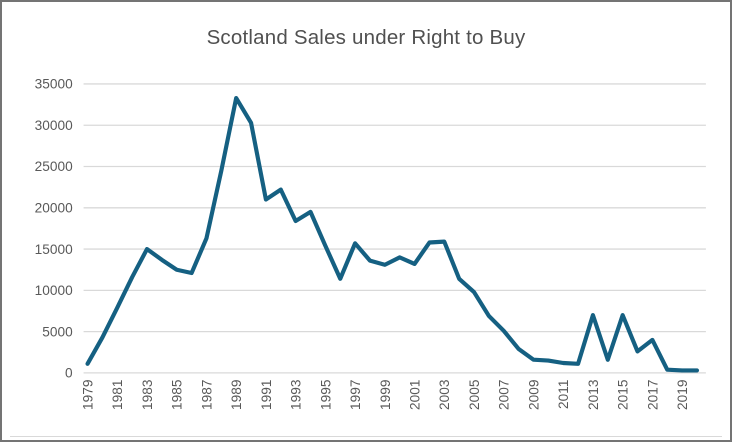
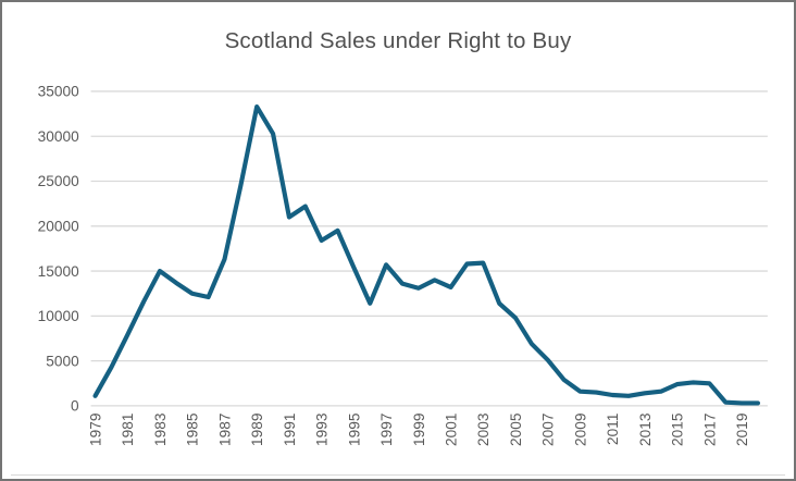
2013: 7000 -> 1000
2015: 7000 -> 2000
2017: 4000 -> 2000
